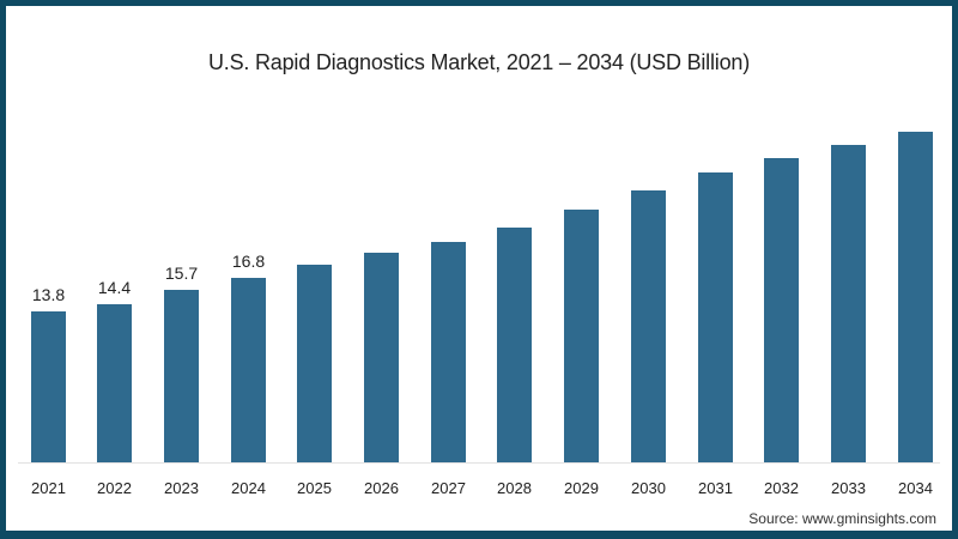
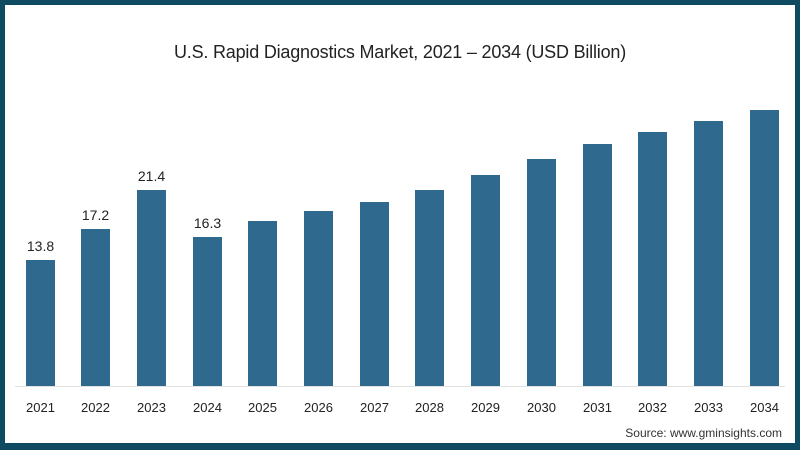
2022: 14.4 -> 17.2
2023: 15.7 -> 21.4
2024: 16.8 -> 16.3
